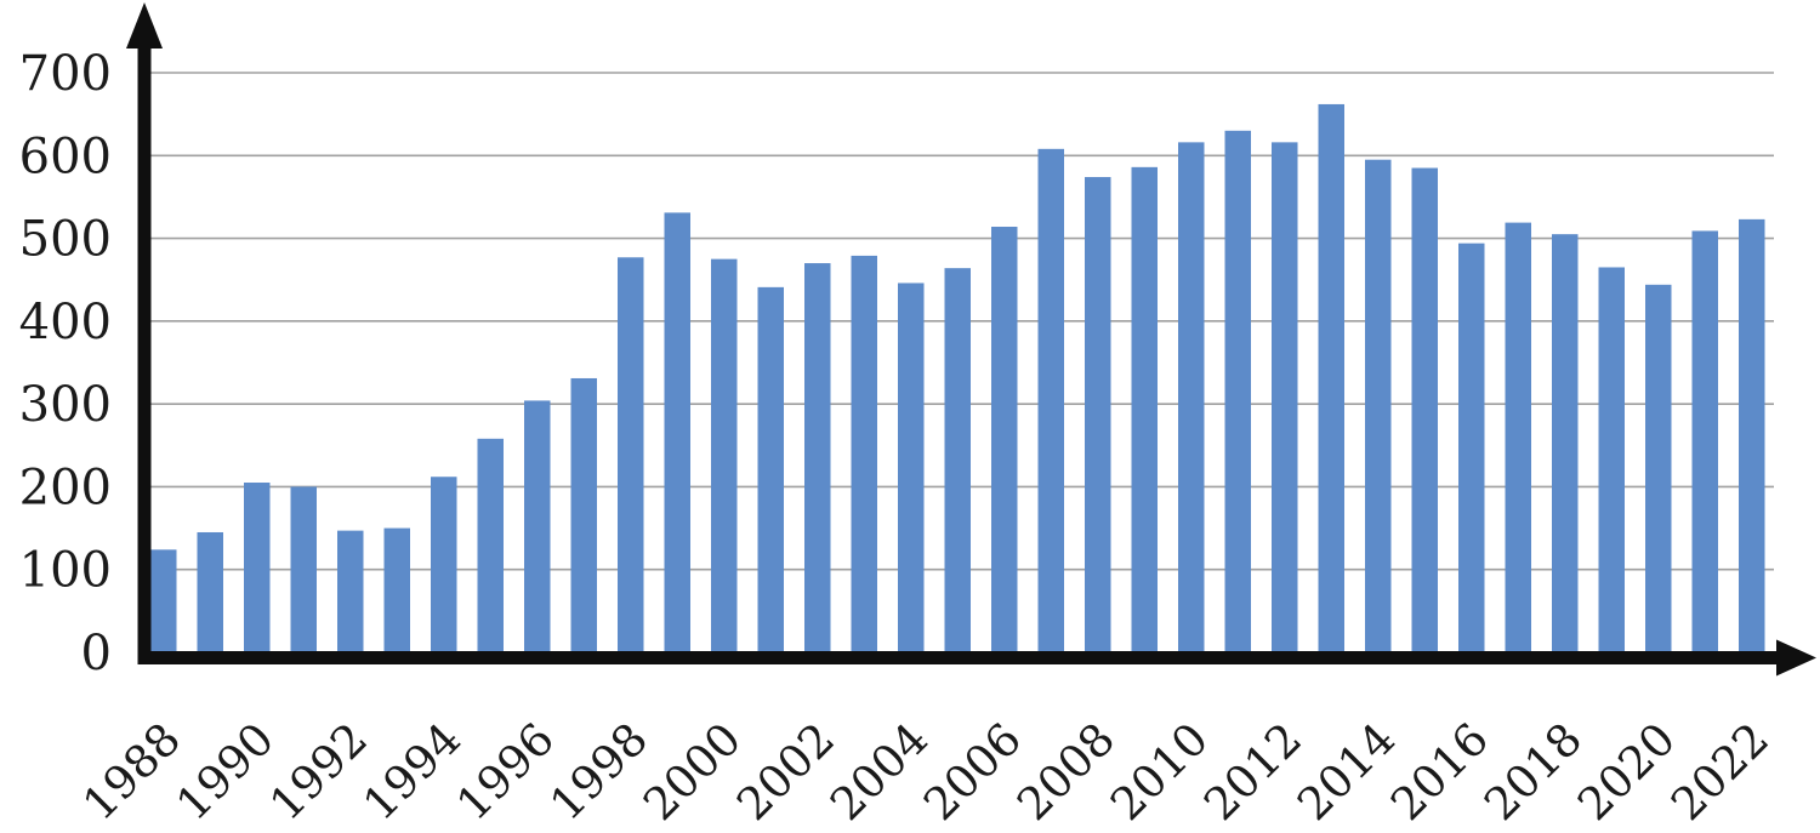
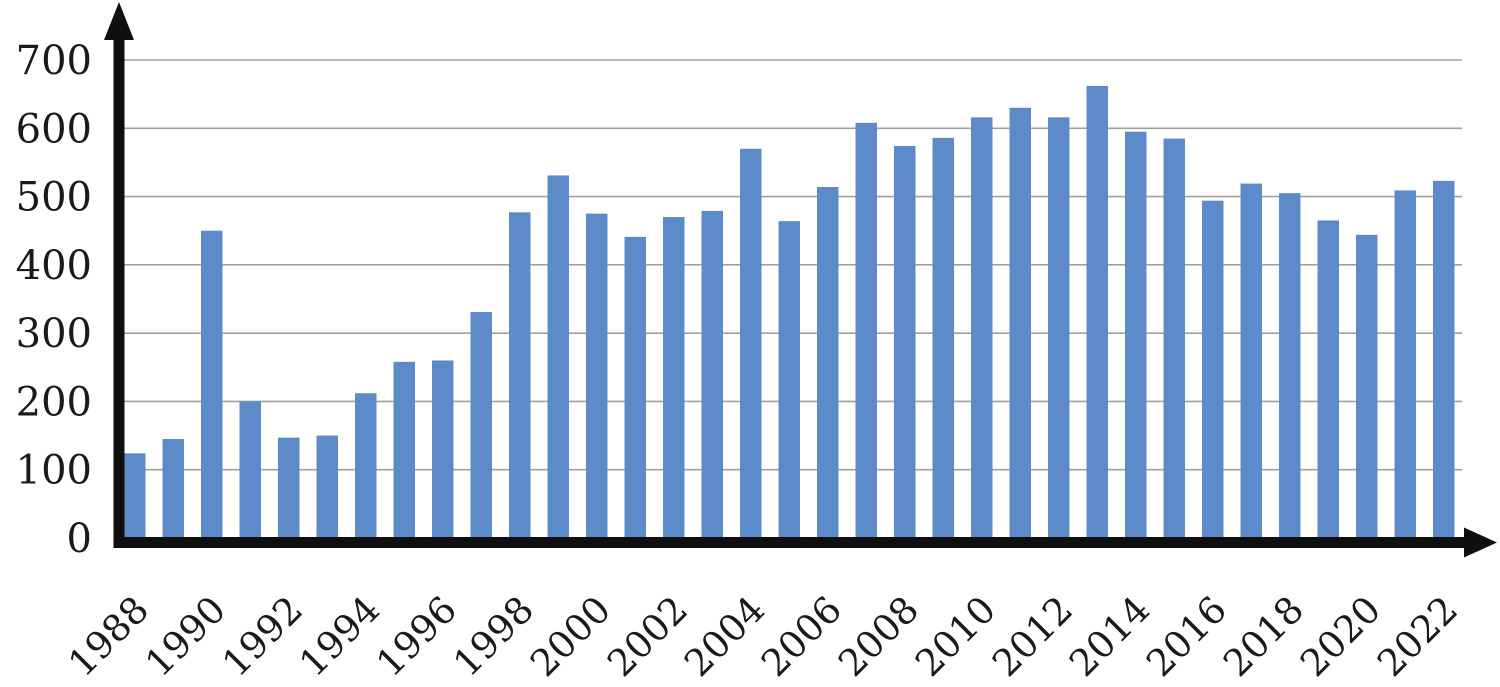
1990: 200 -> 450
1996: 300 -> 260
2004: 450 -> 570
